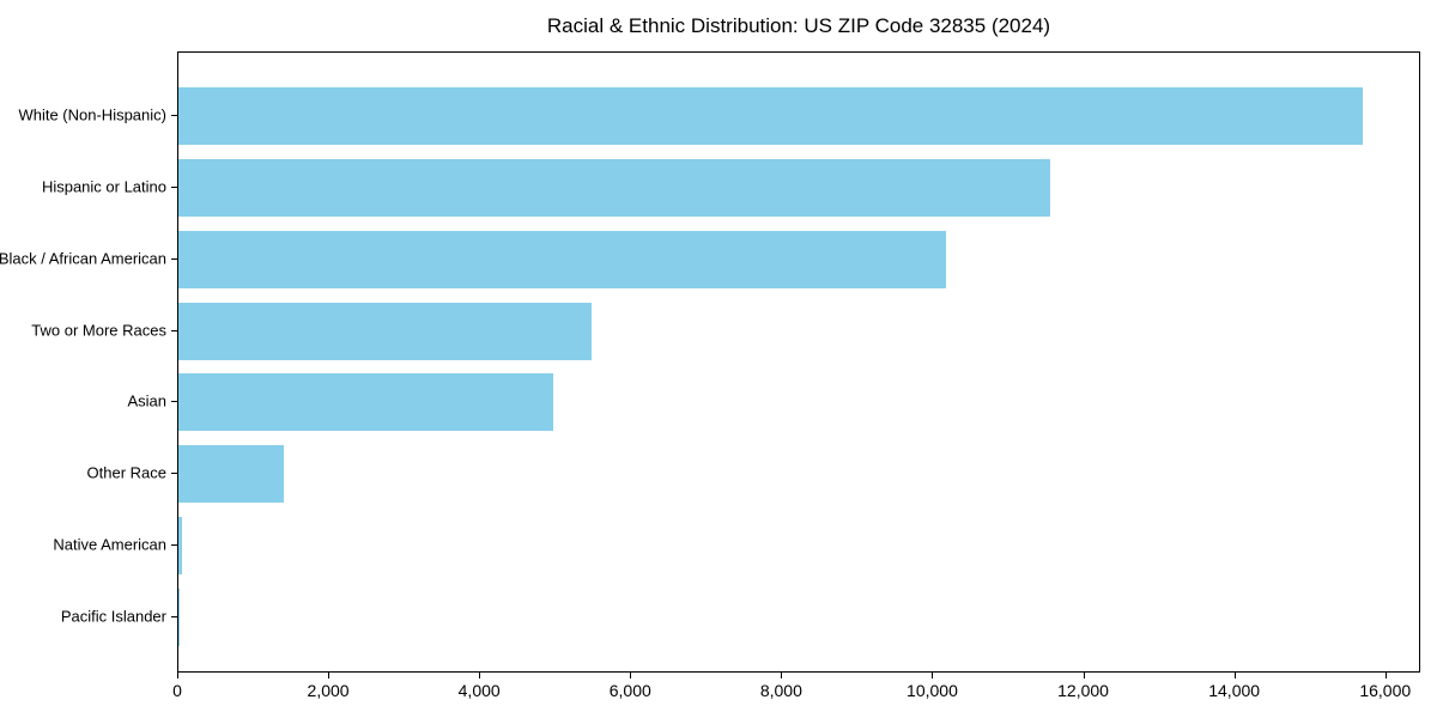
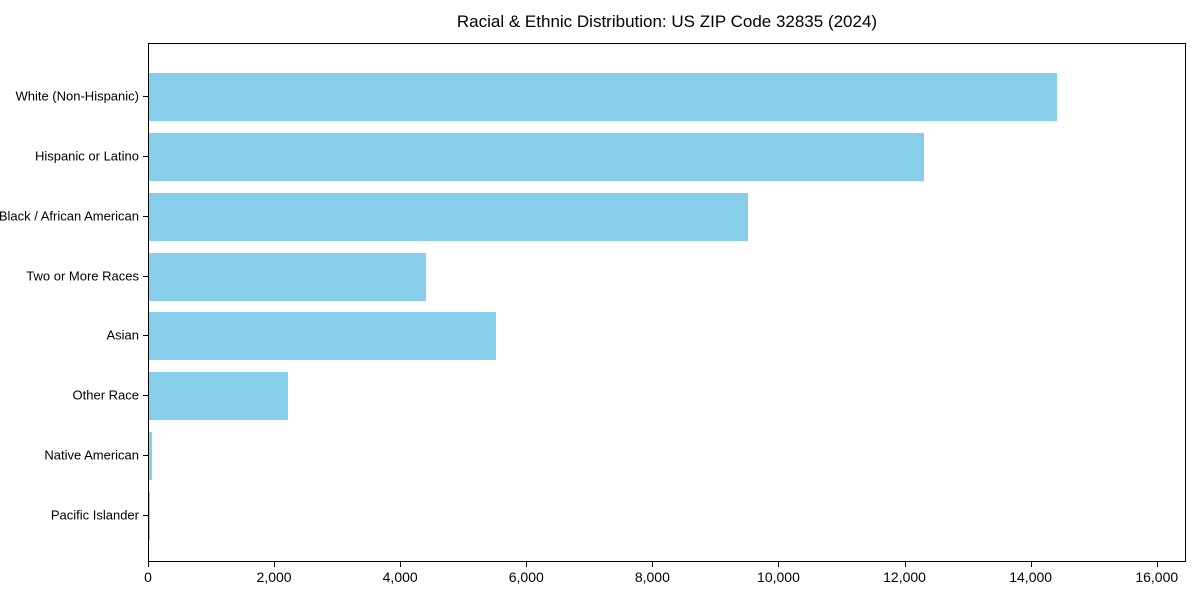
White (Non-Hispanic): 15700 -> 14400
Hispanic or Latino: 11500 -> 12300
Black / African American: 10200 -> 9500
Two or More Races: 5500 -> 4400
Asian: 5000 -> 5500
Other Race: 1400 -> 2200
